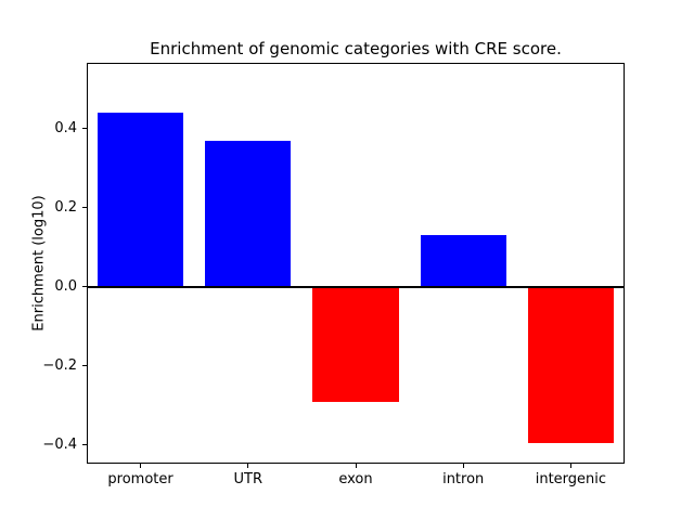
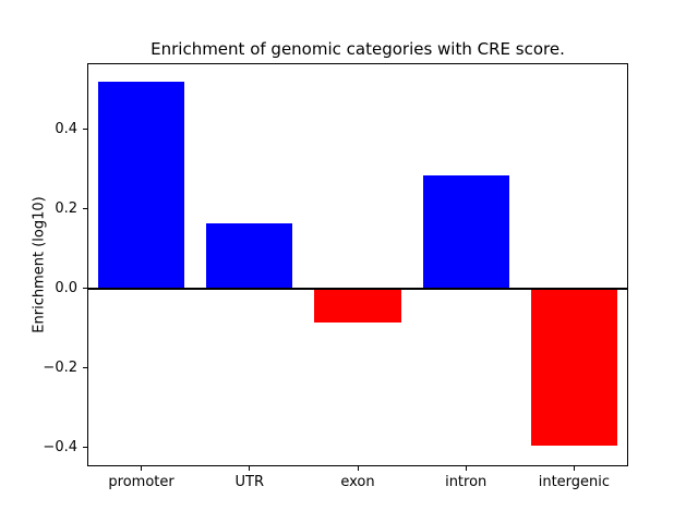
promoter: 0.44 -> 0.52
UTR: 0.37 -> 0.17
exon: -0.29 -> -0.09
intron: 0.13 -> 0.28
